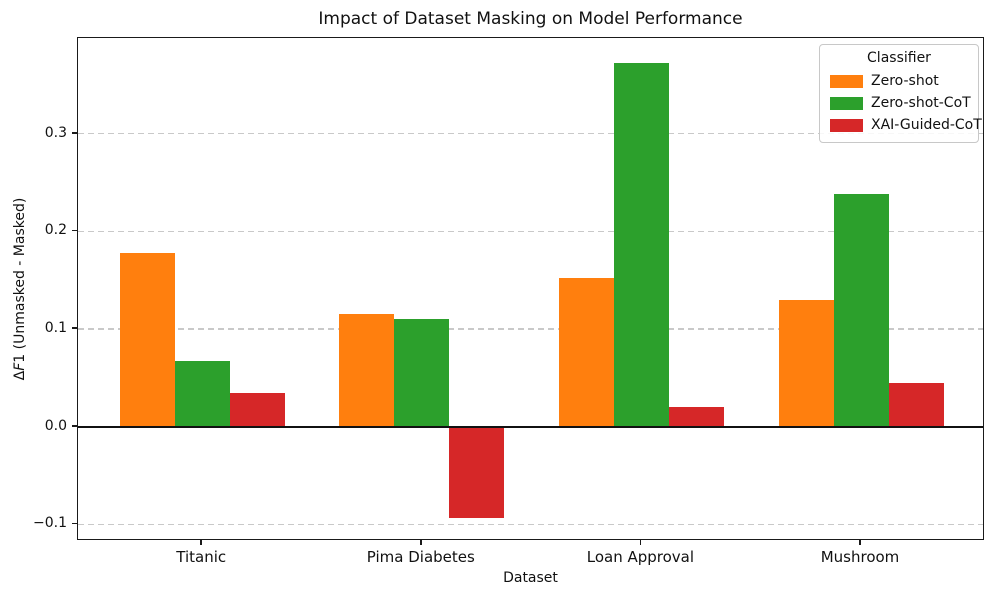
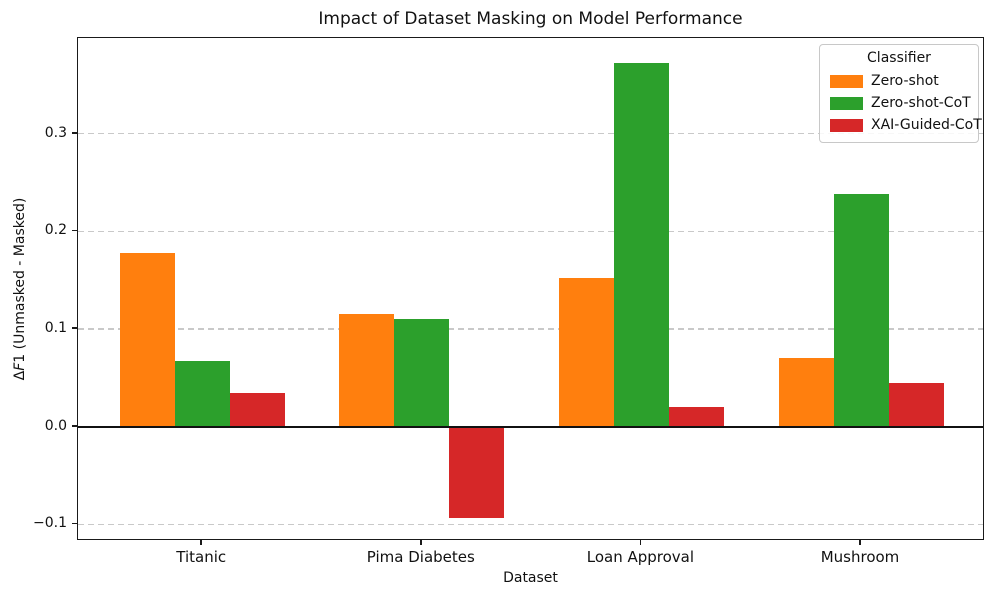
Zero-shot/Mushroom: 0.13 -> 0.07
